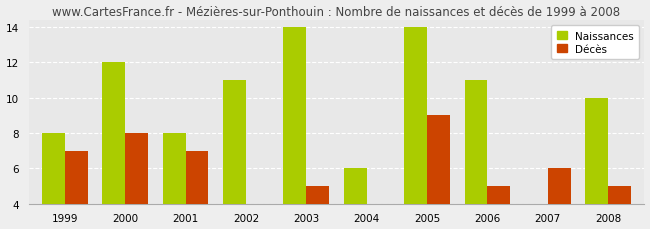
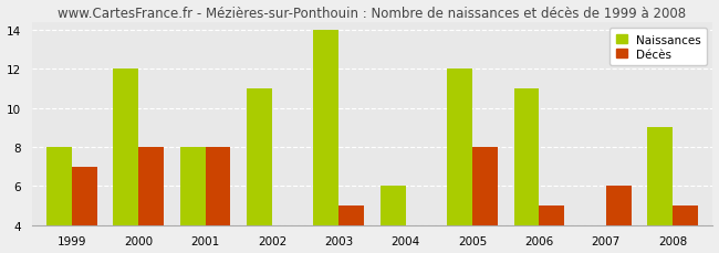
Décès/2001: 7 -> 8
Naissances/2005: 14 -> 12
Décès/2005: 9 -> 8
Naissances/2008: 10 -> 9
